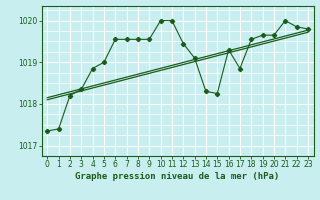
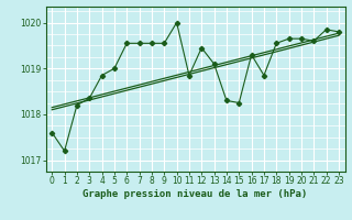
0: 1017.35 -> 1017.60
1: 1017.40 -> 1017.20
11: 1020.00 -> 1018.85
21: 1020.00 -> 1019.60
